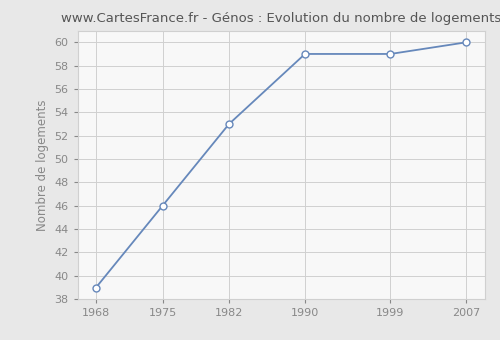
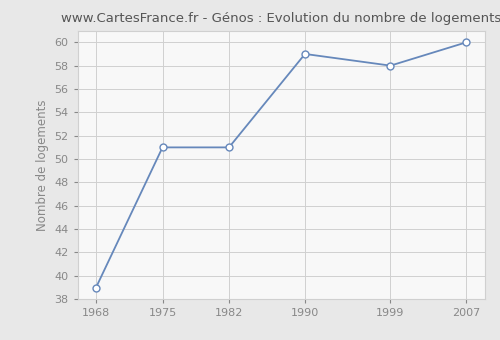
1975: 46 -> 51
1982: 53 -> 51
1999: 59 -> 58
